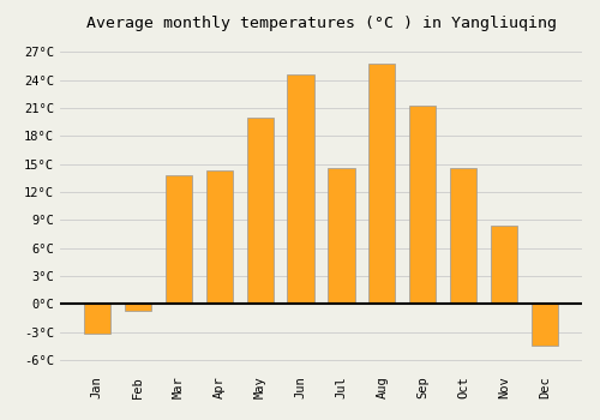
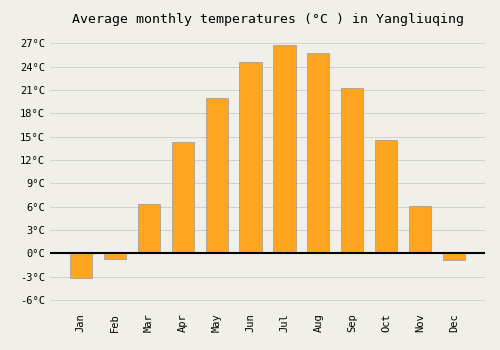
Mar: 13.8°C -> 6.3°C
Jul: 14.6°C -> 26.8°C
Nov: 8.4°C -> 6.1°C
Dec: -4.4°C -> -0.8°C
